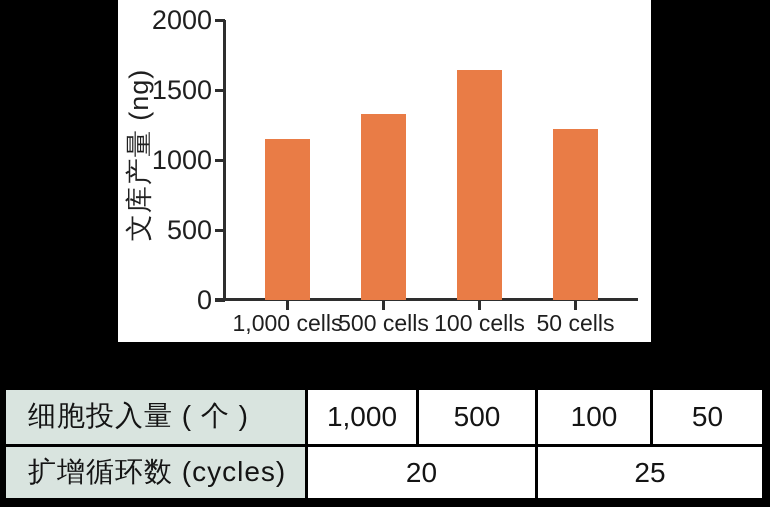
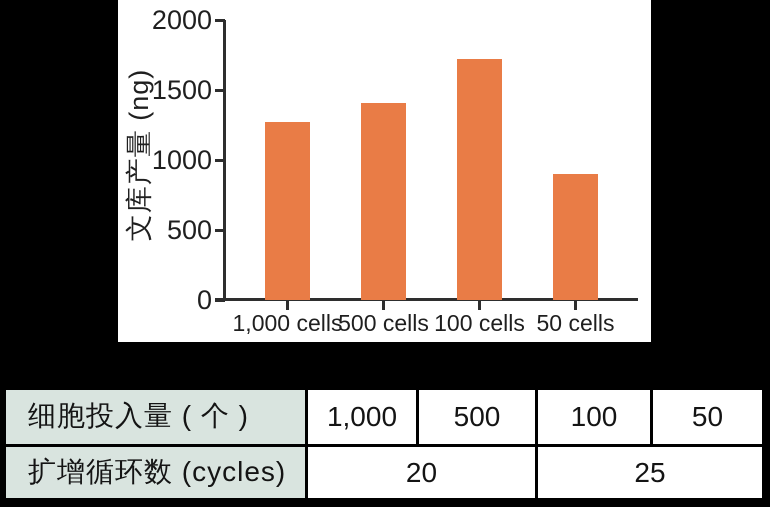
1,000 cells: 1150 -> 1270
500 cells: 1330 -> 1410
100 cells: 1640 -> 1720
50 cells: 1220 -> 900
